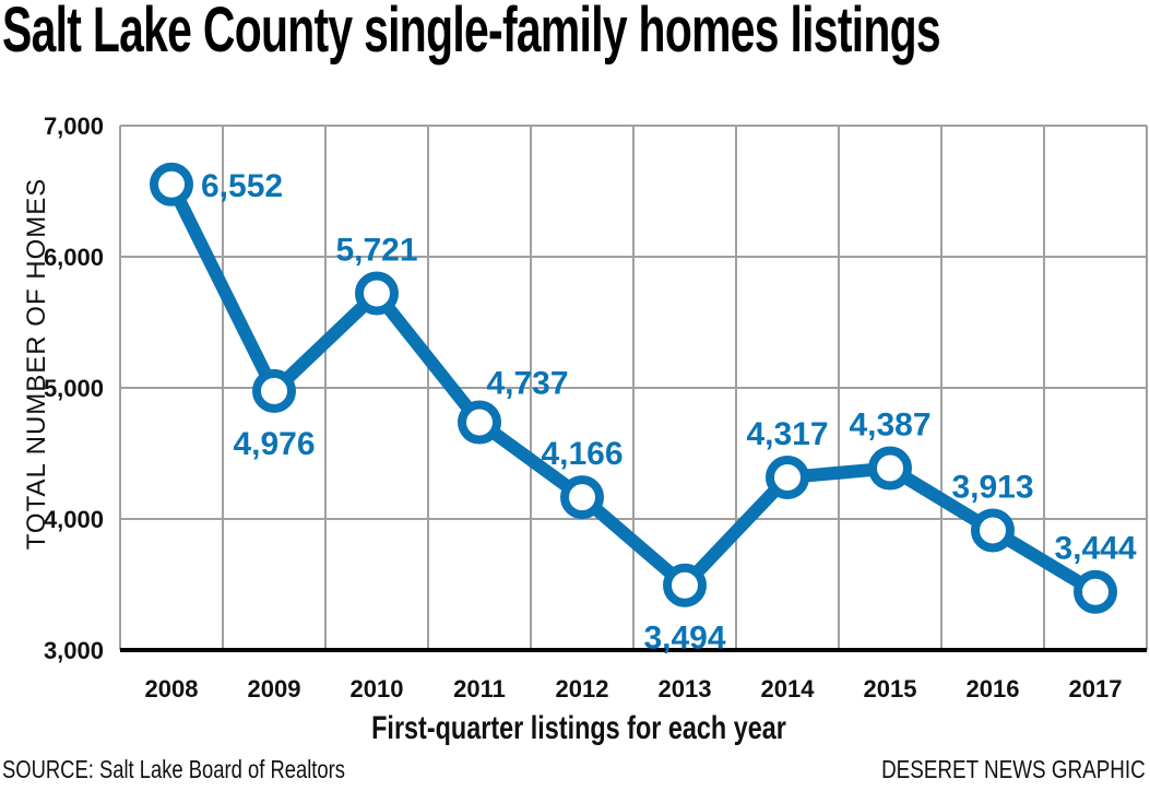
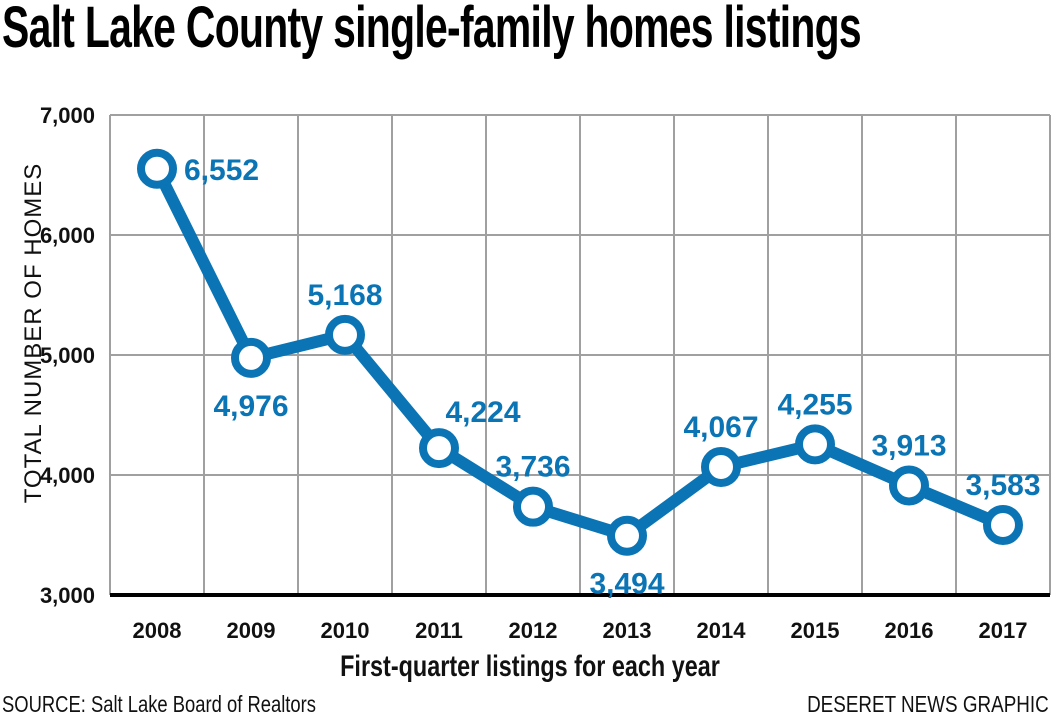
2010: 5,721 -> 5,168
2011: 4,737 -> 4,224
2012: 4,166 -> 3,736
2014: 4,317 -> 4,067
2015: 4,387 -> 4,255
2017: 3,444 -> 3,583
